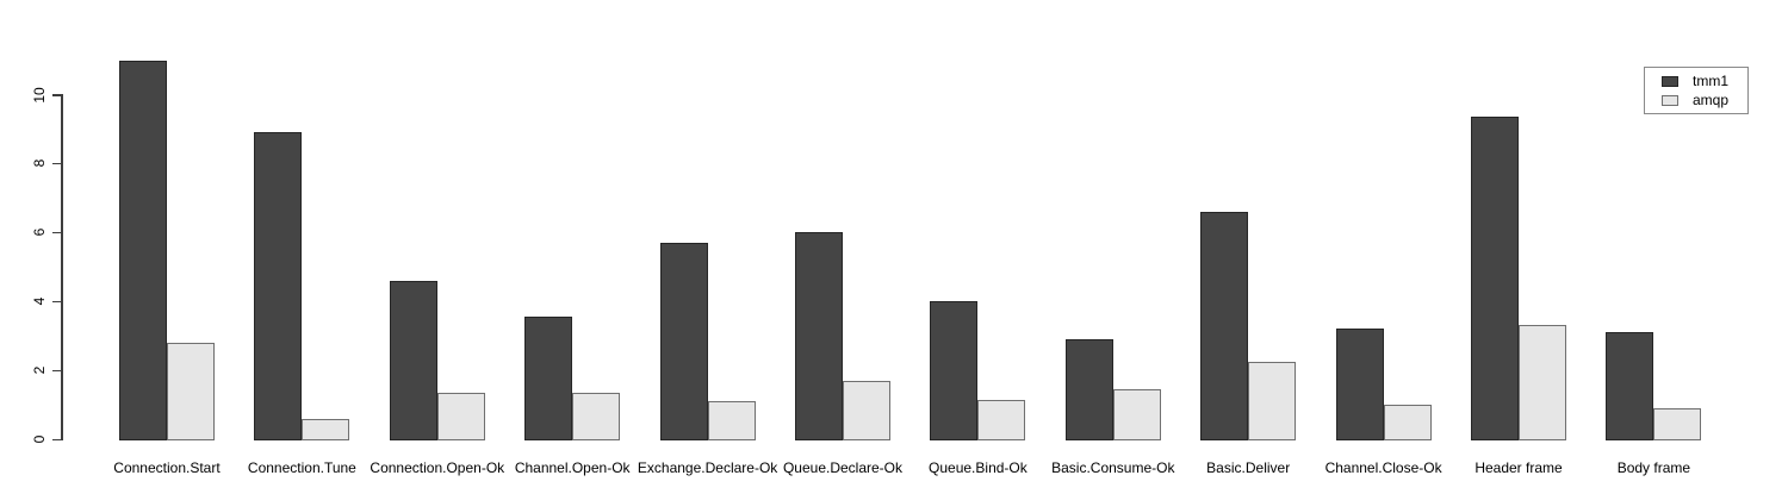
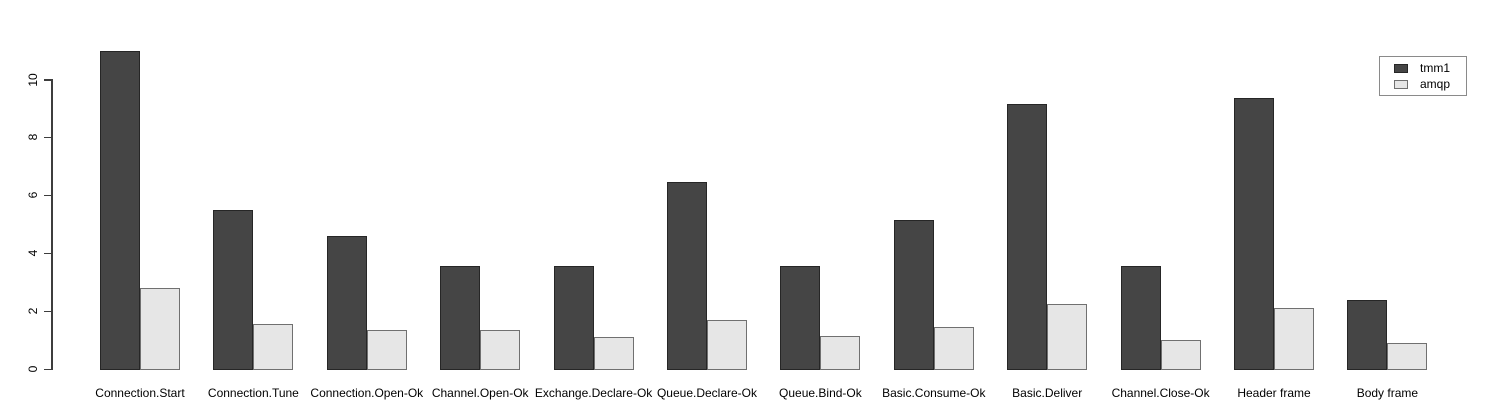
tmm1/Connection.Tune: 8.9 -> 5.5
amqp/Connection.Tune: 0.6 -> 1.6
tmm1/Exchange.Declare-Ok: 5.7 -> 3.5
tmm1/Queue.Declare-Ok: 6.0 -> 6.5
tmm1/Queue.Bind-Ok: 4.0 -> 3.5
tmm1/Basic.Consume-Ok: 2.9 -> 5.2
tmm1/Basic.Deliver: 6.6 -> 9.2
tmm1/Channel.Close-Ok: 3.2 -> 3.5
amqp/Header frame: 3.3 -> 2.1
tmm1/Body frame: 3.1 -> 2.4
